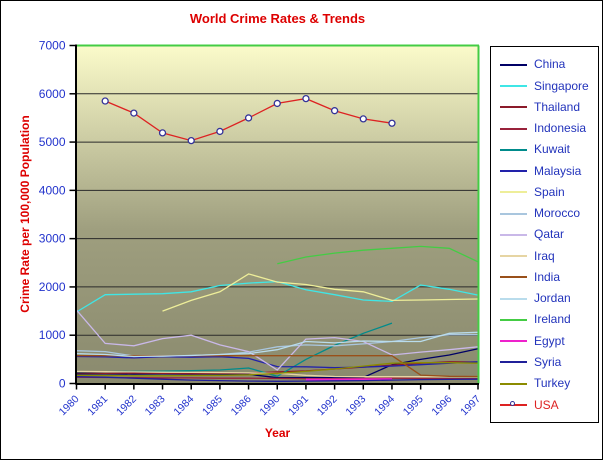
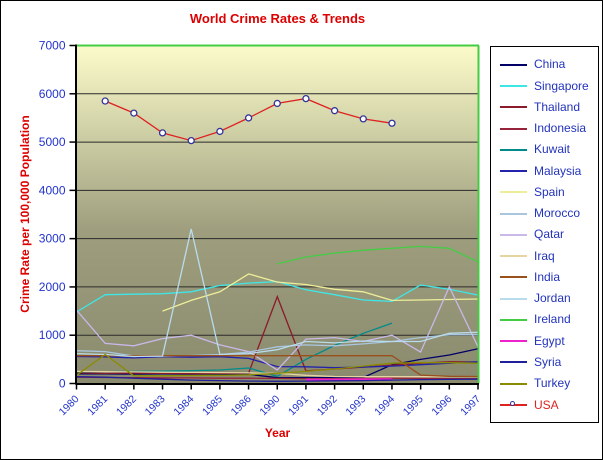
Turkey/1981: 200 -> 600
Jordan/1984: 600 -> 3200
Thailand/1990: 200 -> 1800
Qatar/1994: 600 -> 1000
Qatar/1996: 700 -> 2000
